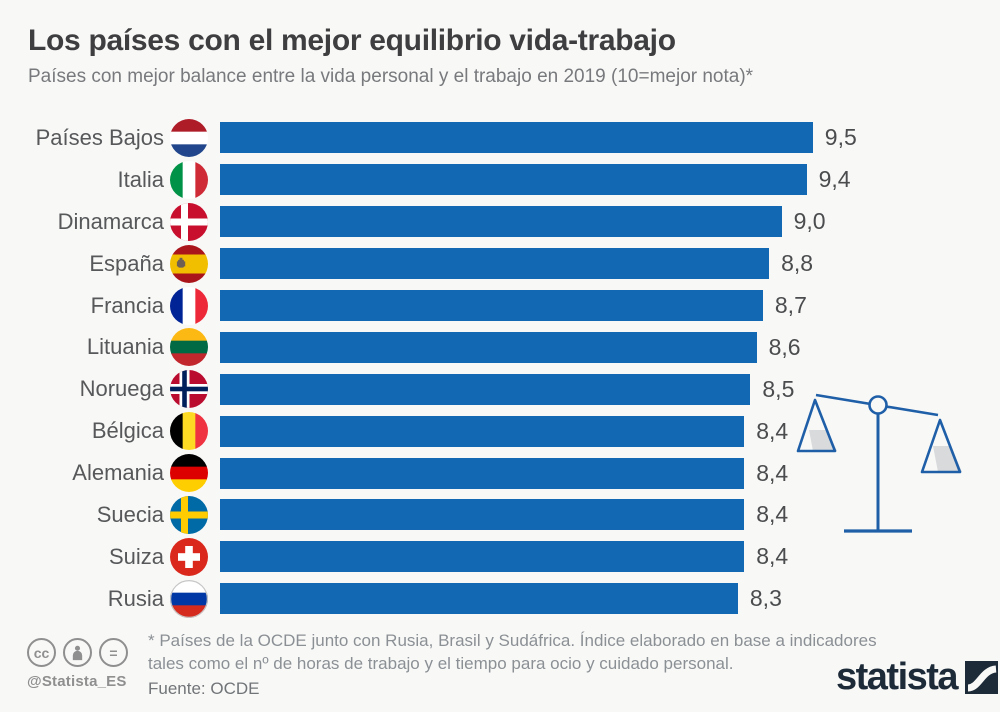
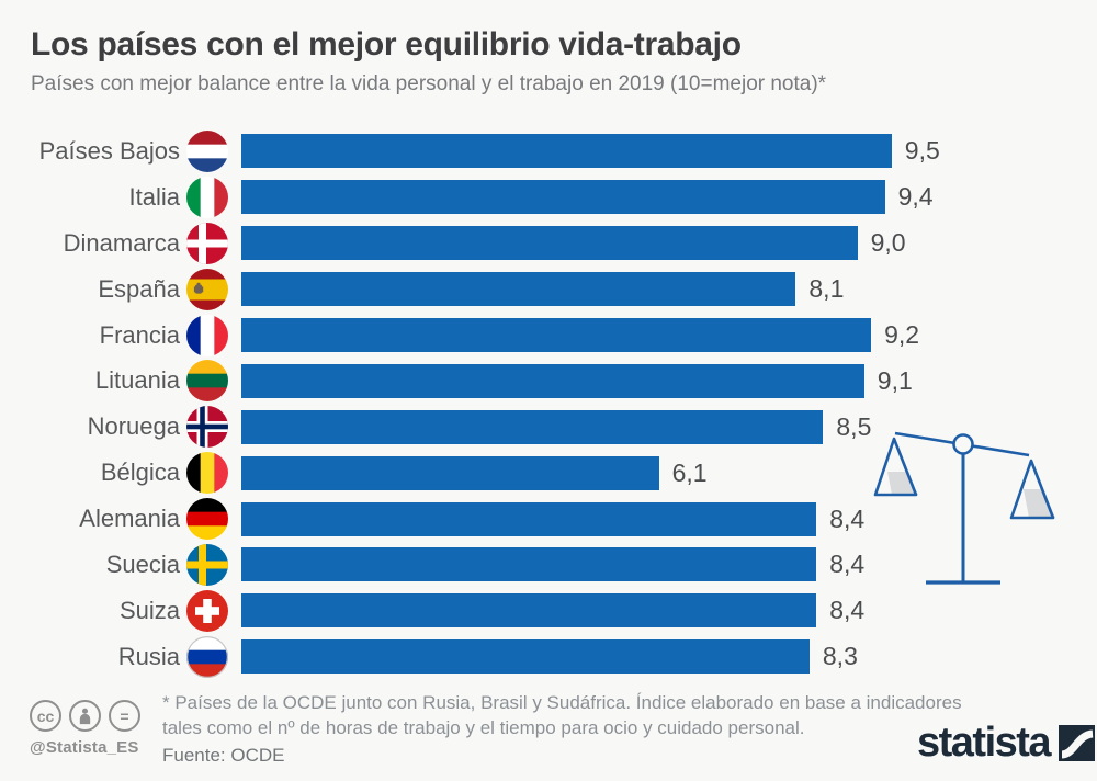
España: 8,8 -> 8,1
Francia: 8,7 -> 9,2
Lituania: 8,6 -> 9,1
Bélgica: 8,4 -> 6,1
